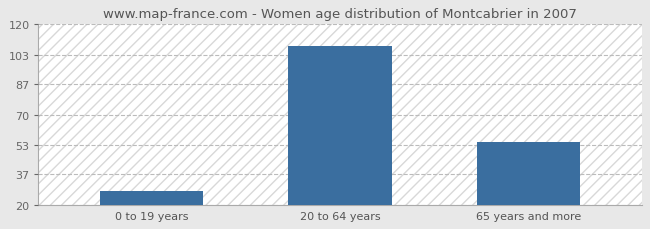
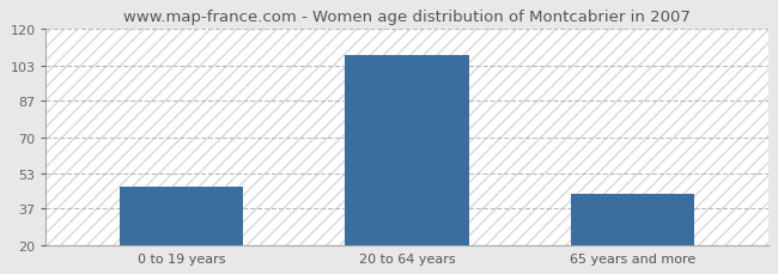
0 to 19 years: 28 -> 47
65 years and more: 55 -> 44
